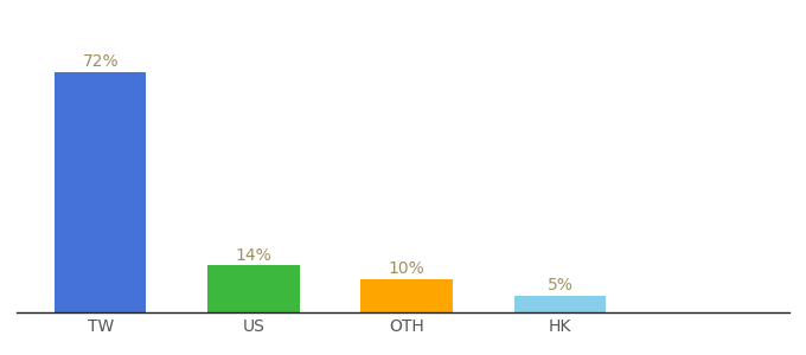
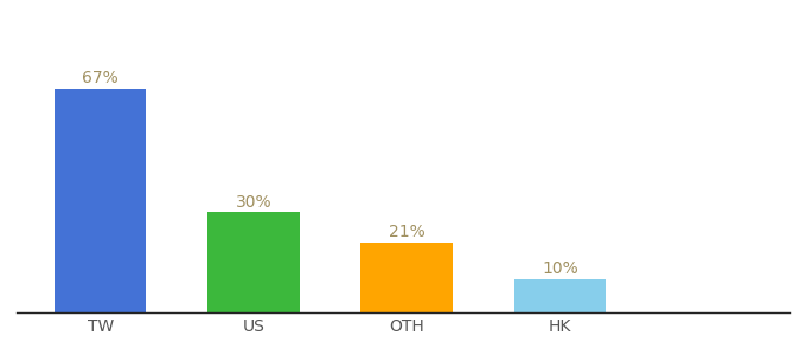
TW: 72% -> 67%
US: 14% -> 30%
OTH: 10% -> 21%
HK: 5% -> 10%
